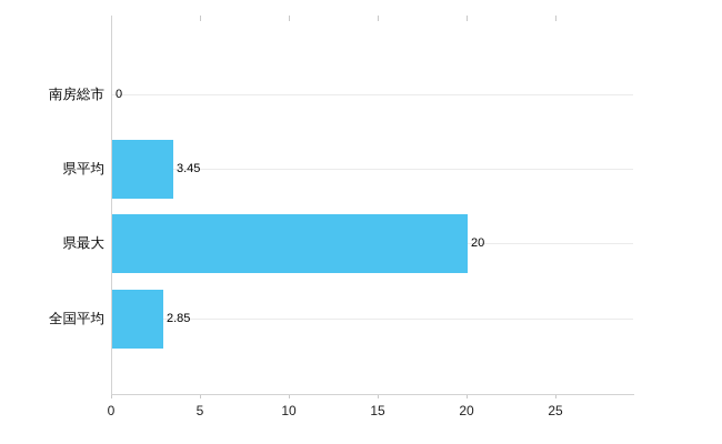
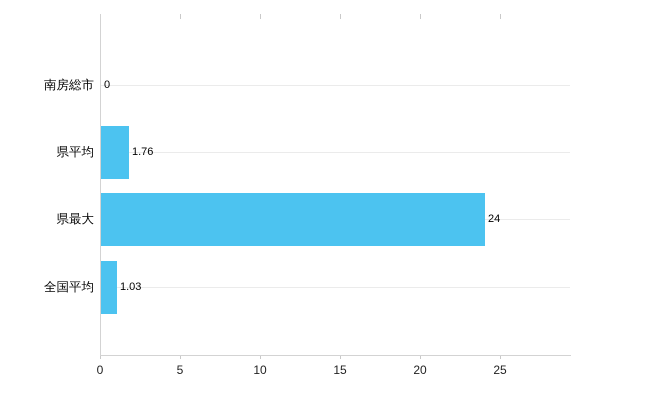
県平均: 3.45 -> 1.76
県最大: 20 -> 24
全国平均: 2.85 -> 1.03
